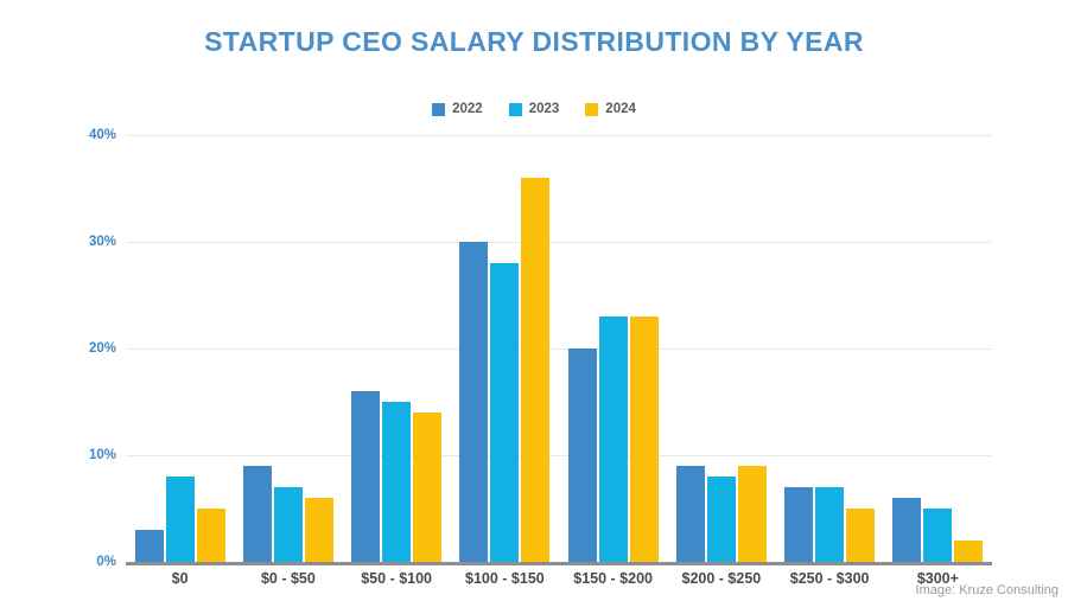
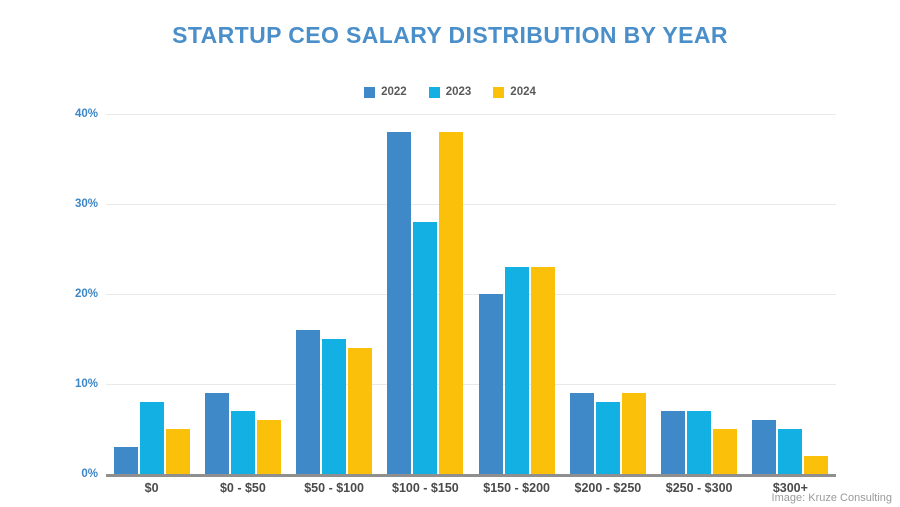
2022/$100 - $150: 30% -> 38%
2024/$100 - $150: 36% -> 38%
